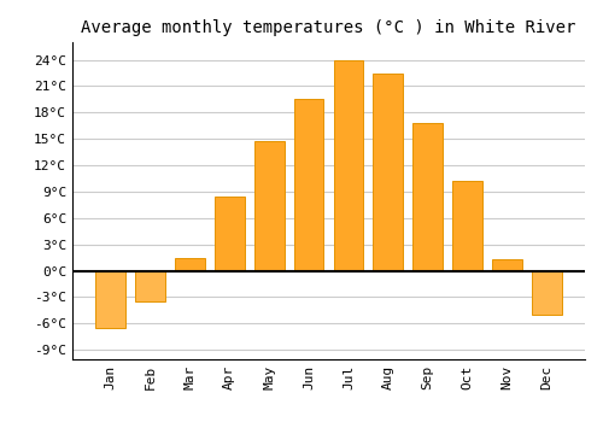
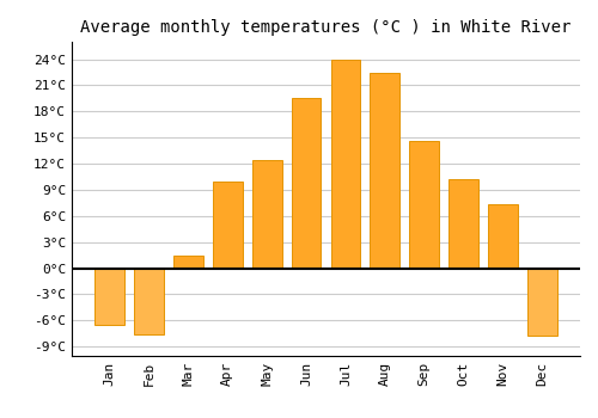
Feb: -3.5°C -> -7.6°C
Apr: 8.5°C -> 10.0°C
May: 14.8°C -> 12.4°C
Sep: 16.8°C -> 14.6°C
Nov: 1.3°C -> 7.4°C
Dec: -5.0°C -> -7.8°C
